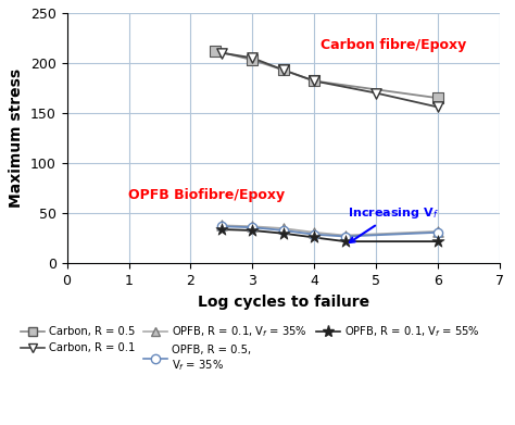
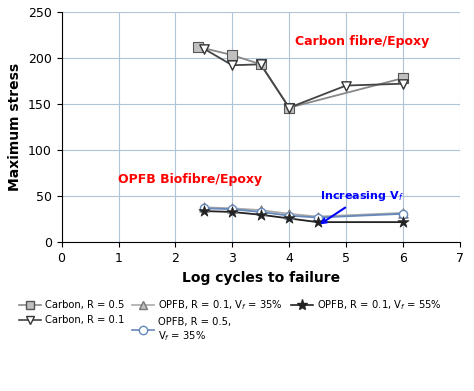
Carbon, R = 0.1/3: 205 -> 192
Carbon, R = 0.5/4: 182 -> 146
Carbon, R = 0.1/4: 182 -> 146
Carbon, R = 0.5/6: 165 -> 178
Carbon, R = 0.1/6: 156 -> 172
